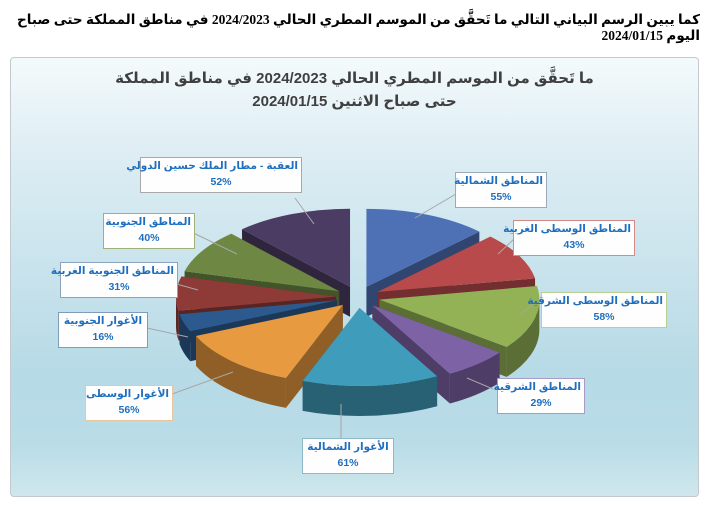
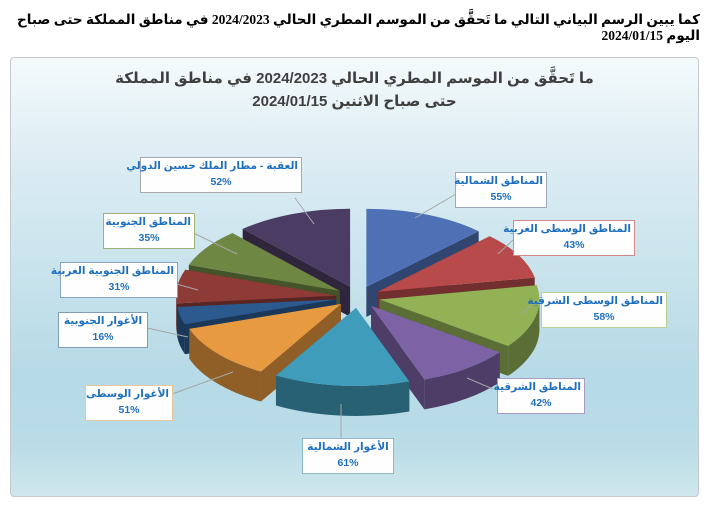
المناطق الشرقية: 29% -> 42%
الأغوار الوسطى: 56% -> 51%
المناطق الجنوبية: 40% -> 35%
